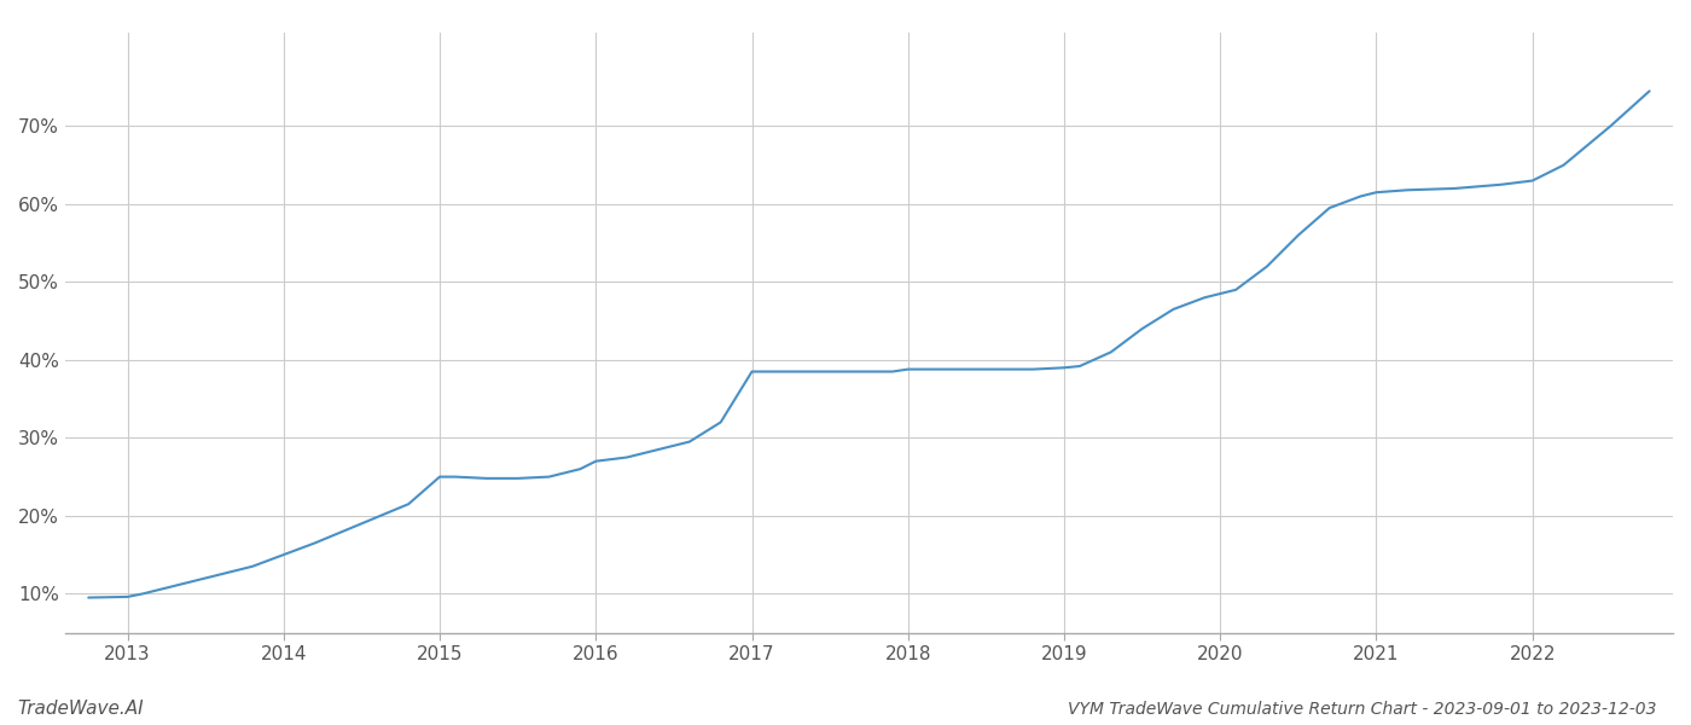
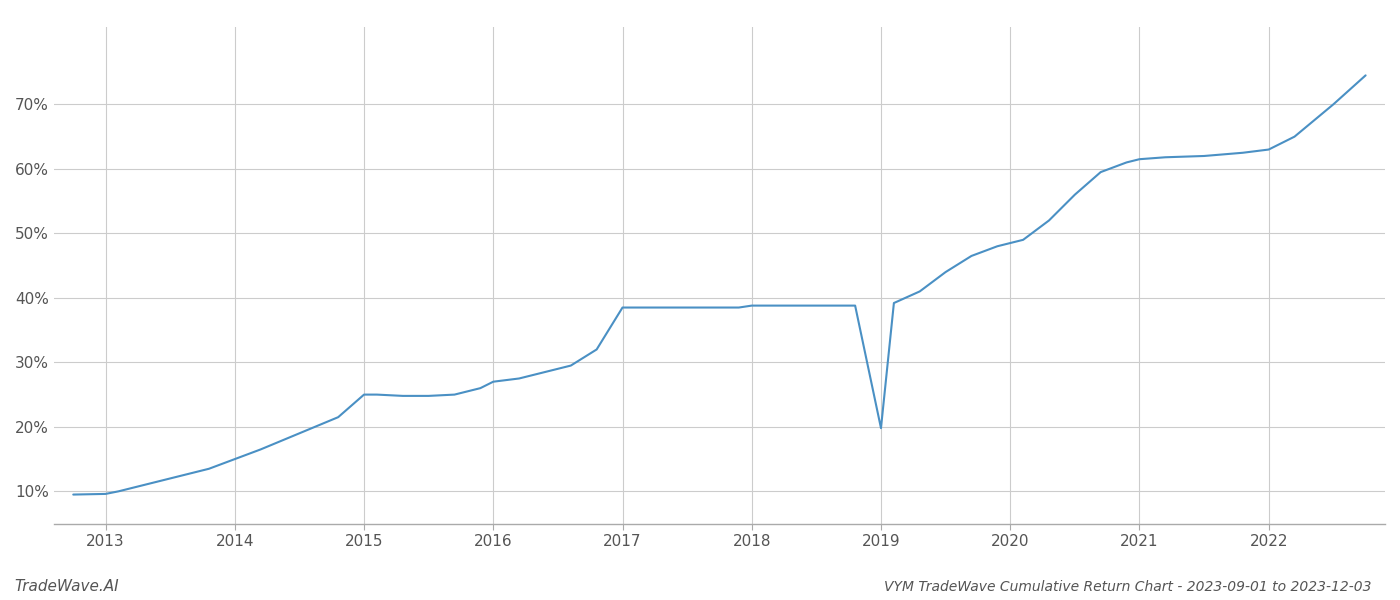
2019: 39.0% -> 19.8%
